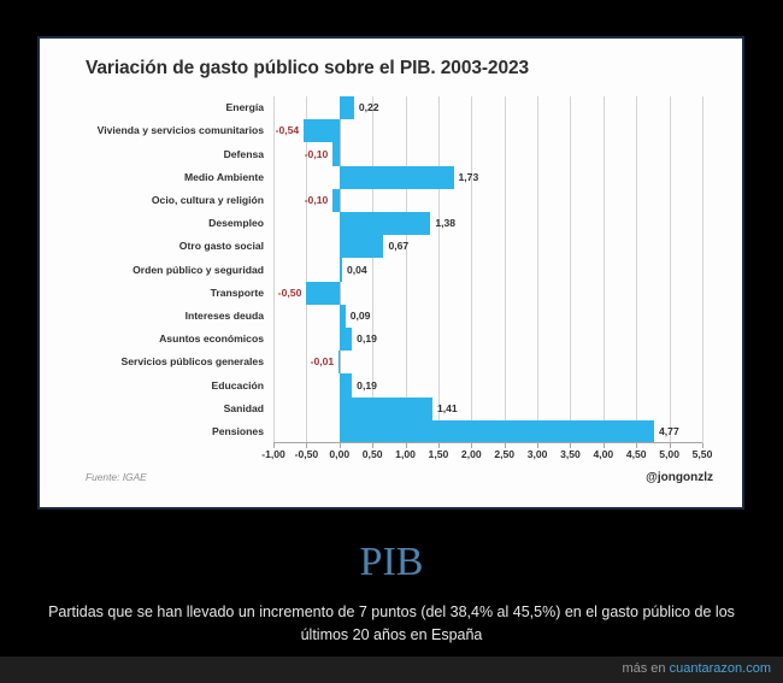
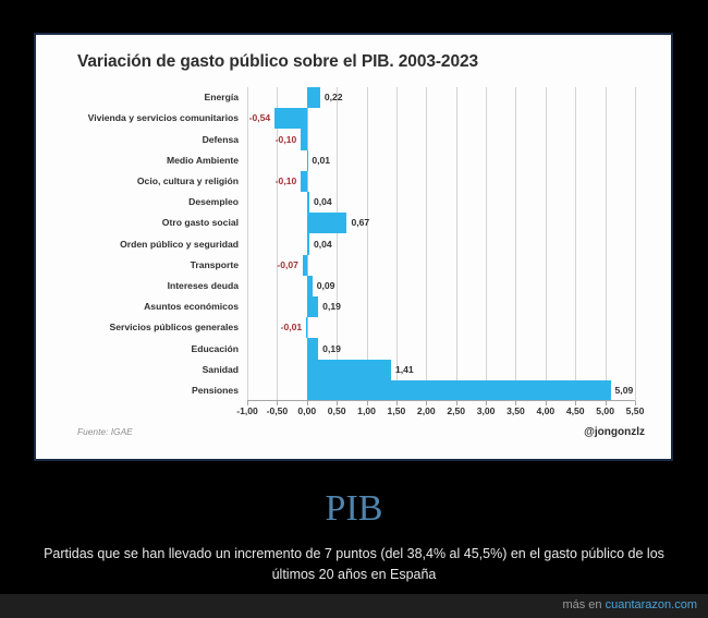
Medio Ambiente: 1,73 -> 0,01
Desempleo: 1,38 -> 0,04
Transporte: -0,50 -> -0,07
Pensiones: 4,77 -> 5,09
